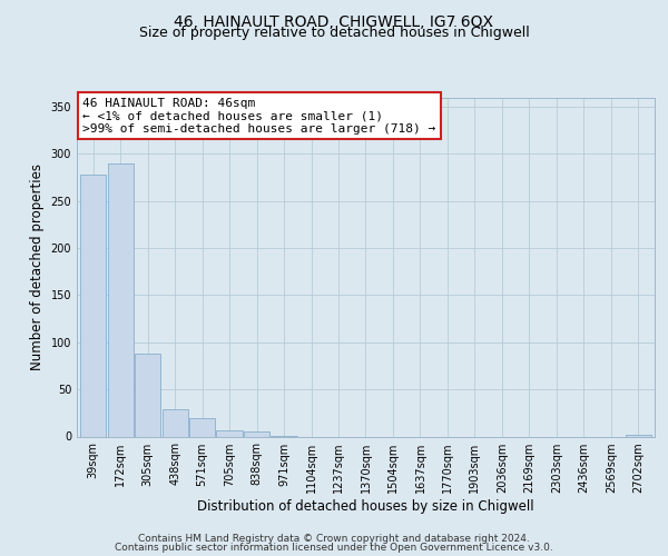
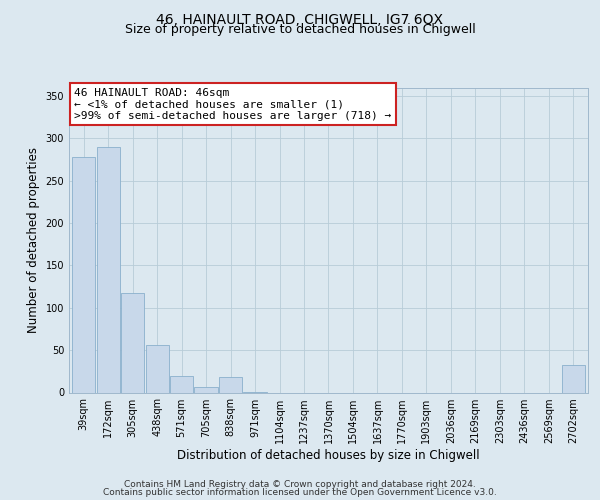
305sqm: 88 -> 118
438sqm: 29 -> 56
838sqm: 5 -> 18
2702sqm: 2 -> 32
